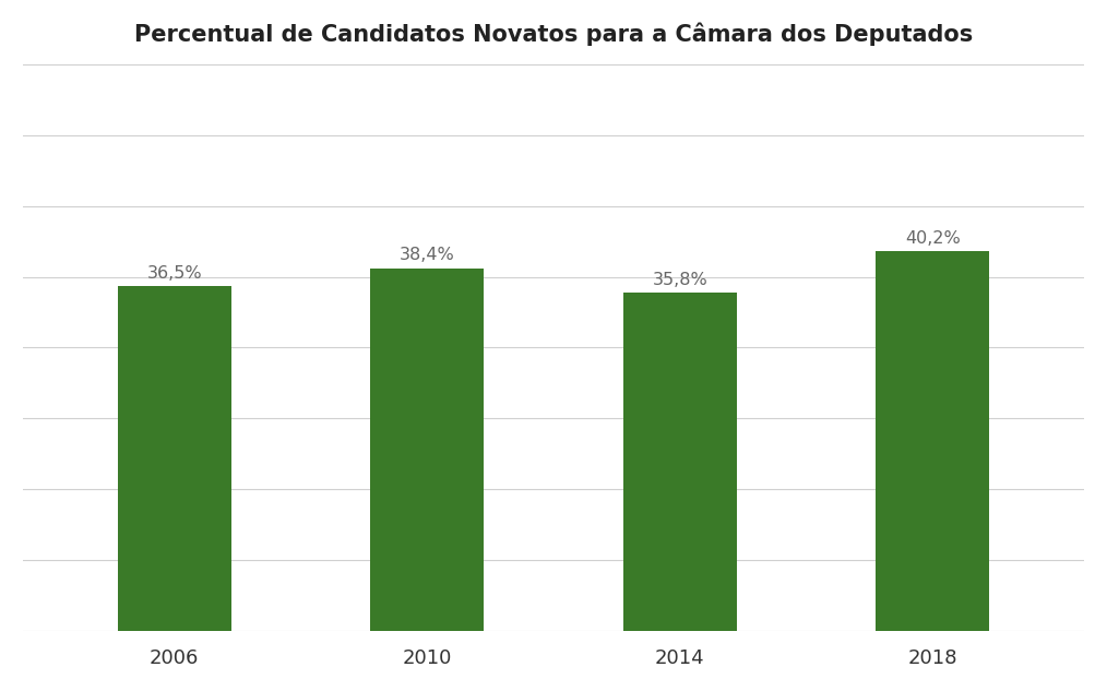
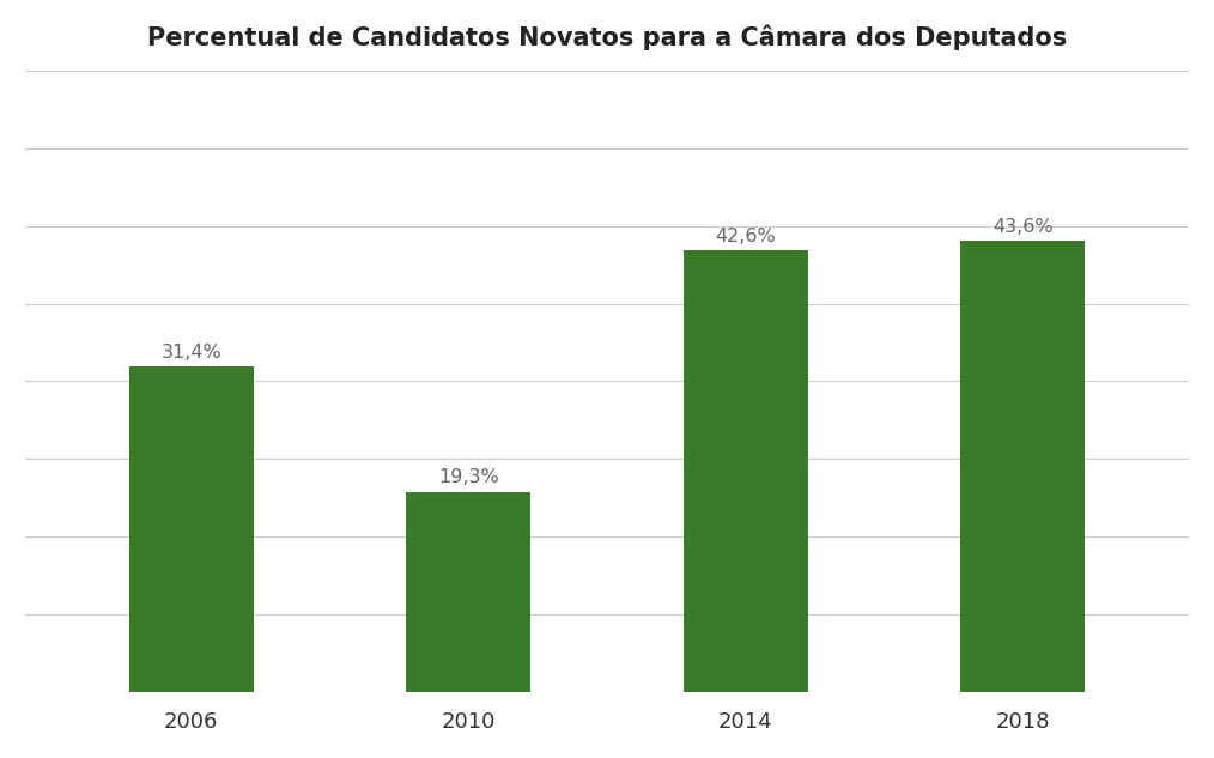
2006: 36,5% -> 31,4%
2010: 38,4% -> 19,3%
2014: 35,8% -> 42,6%
2018: 40,2% -> 43,6%
